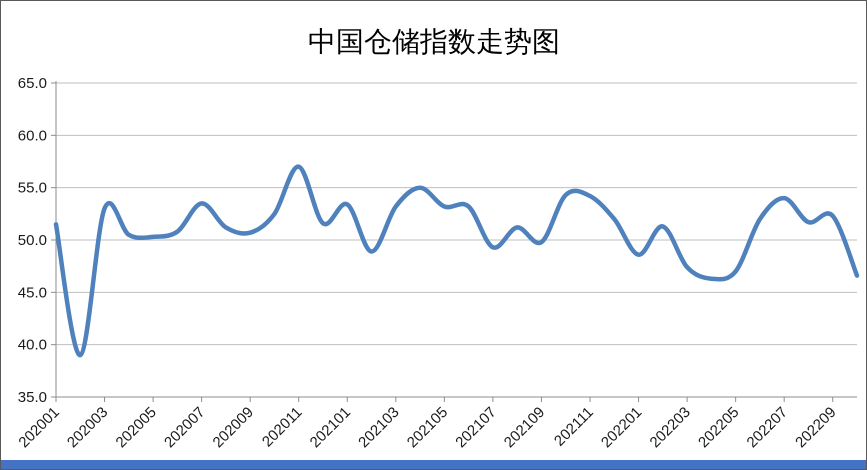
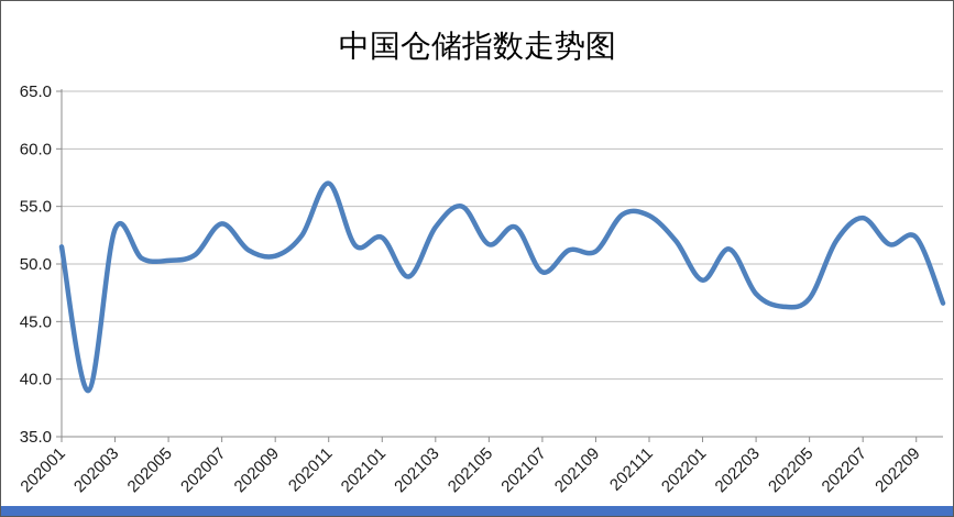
202101: 53.4 -> 52.3
202105: 53.2 -> 51.7
202109: 49.8 -> 51.1
